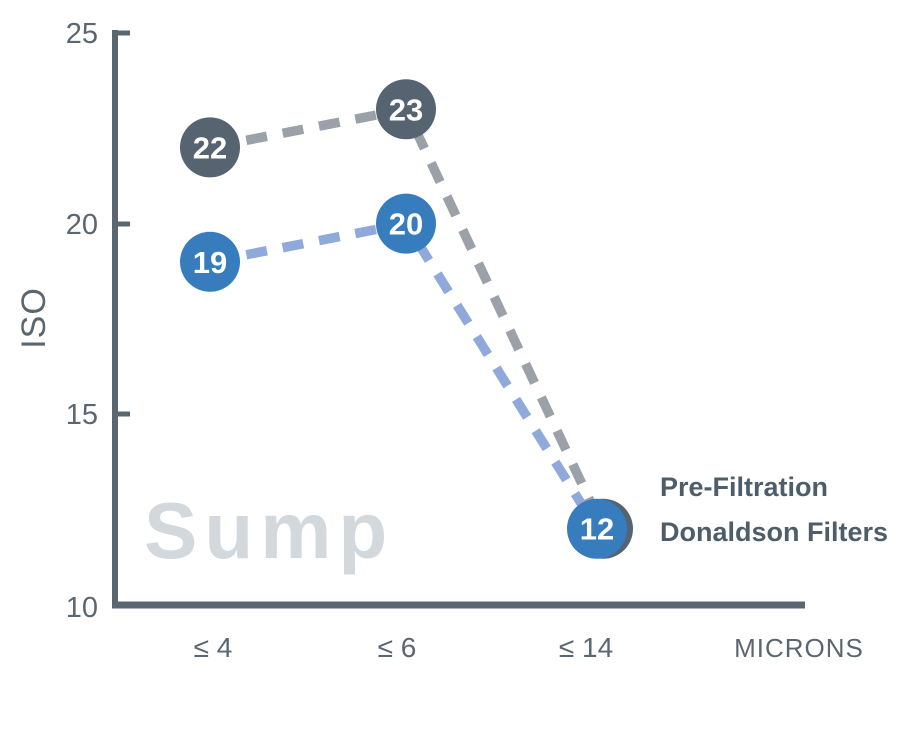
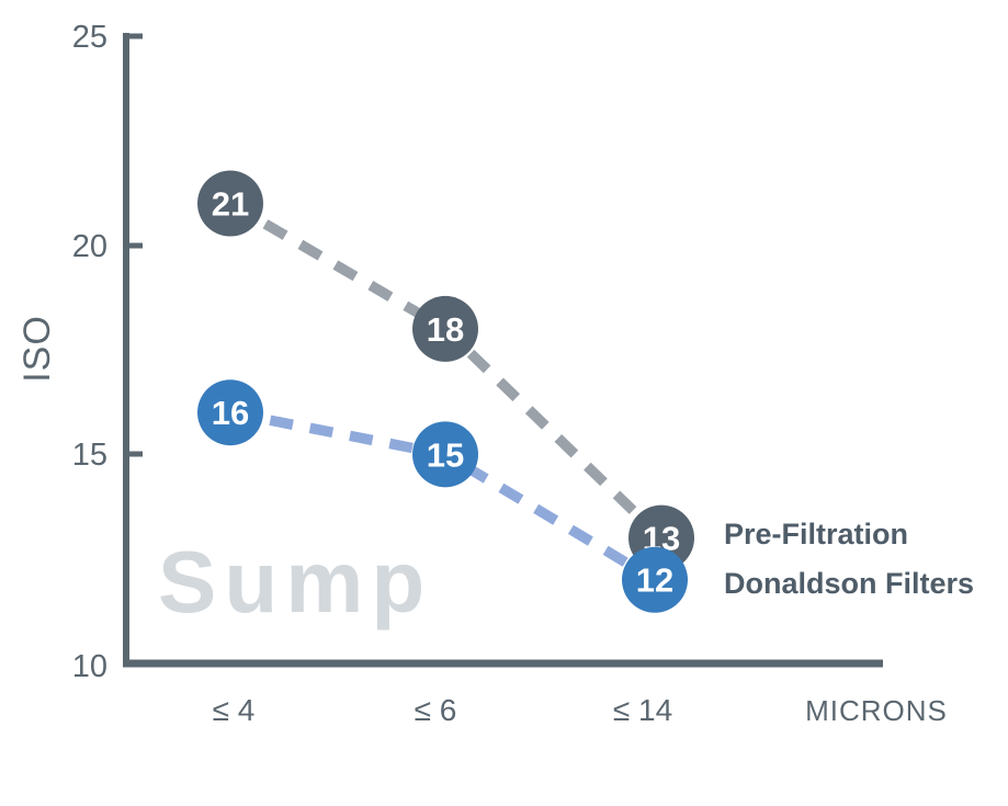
Pre-Filtration/≤ 4: 22 -> 21
Donaldson Filters/≤ 4: 19 -> 16
Pre-Filtration/≤ 6: 23 -> 18
Donaldson Filters/≤ 6: 20 -> 15
Pre-Filtration/≤ 14: 12 -> 13
